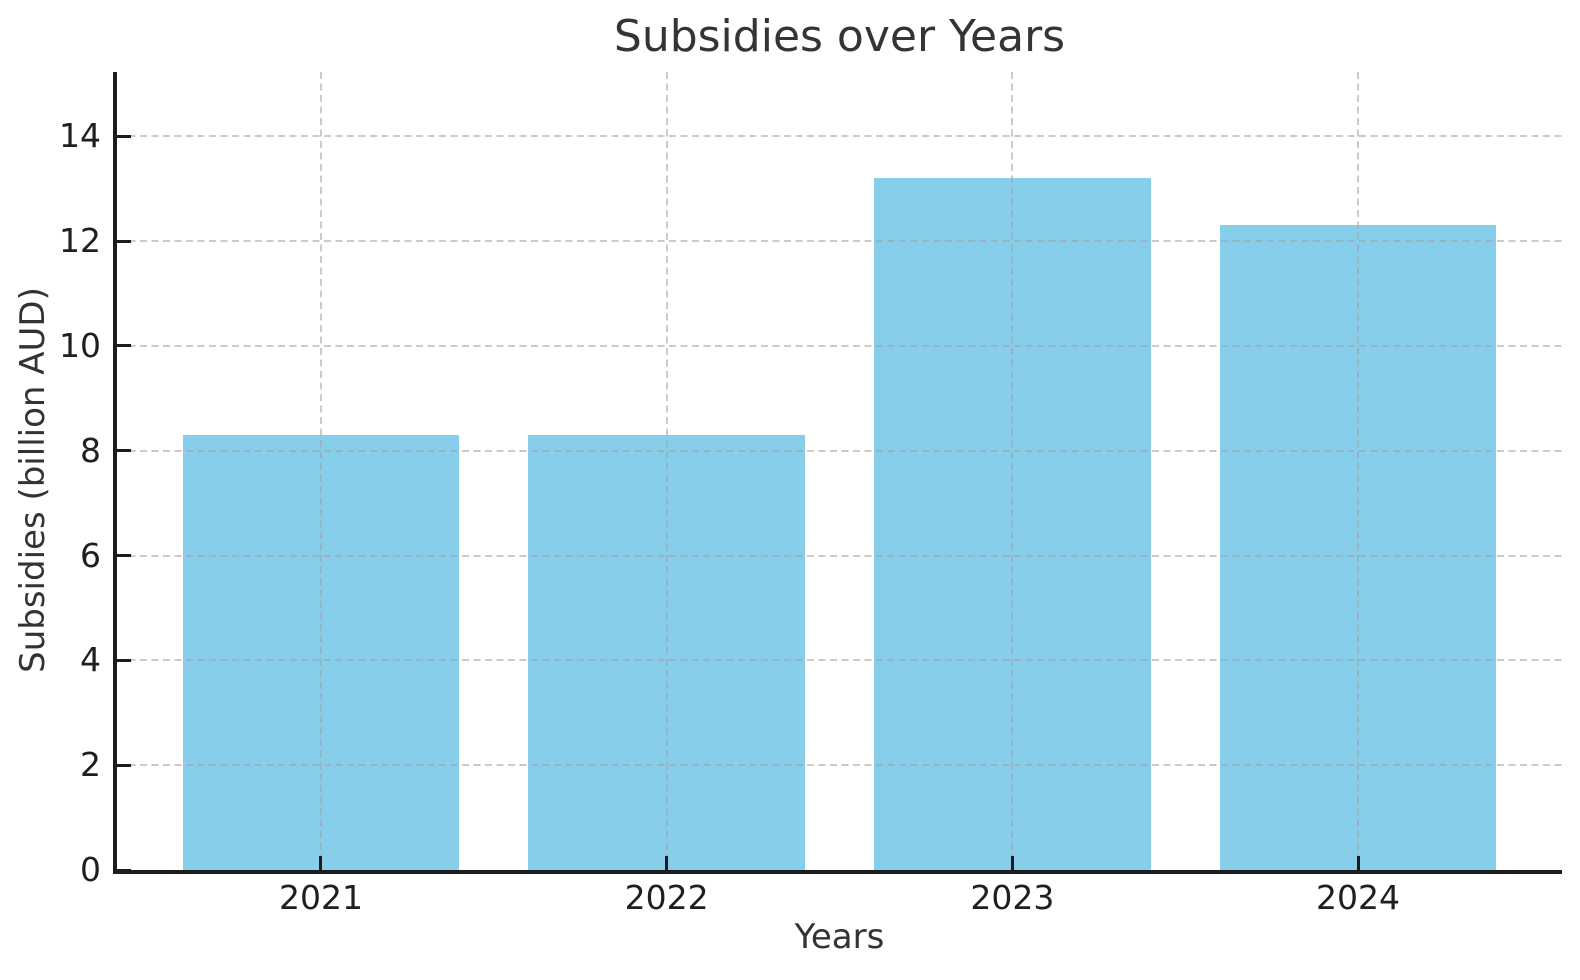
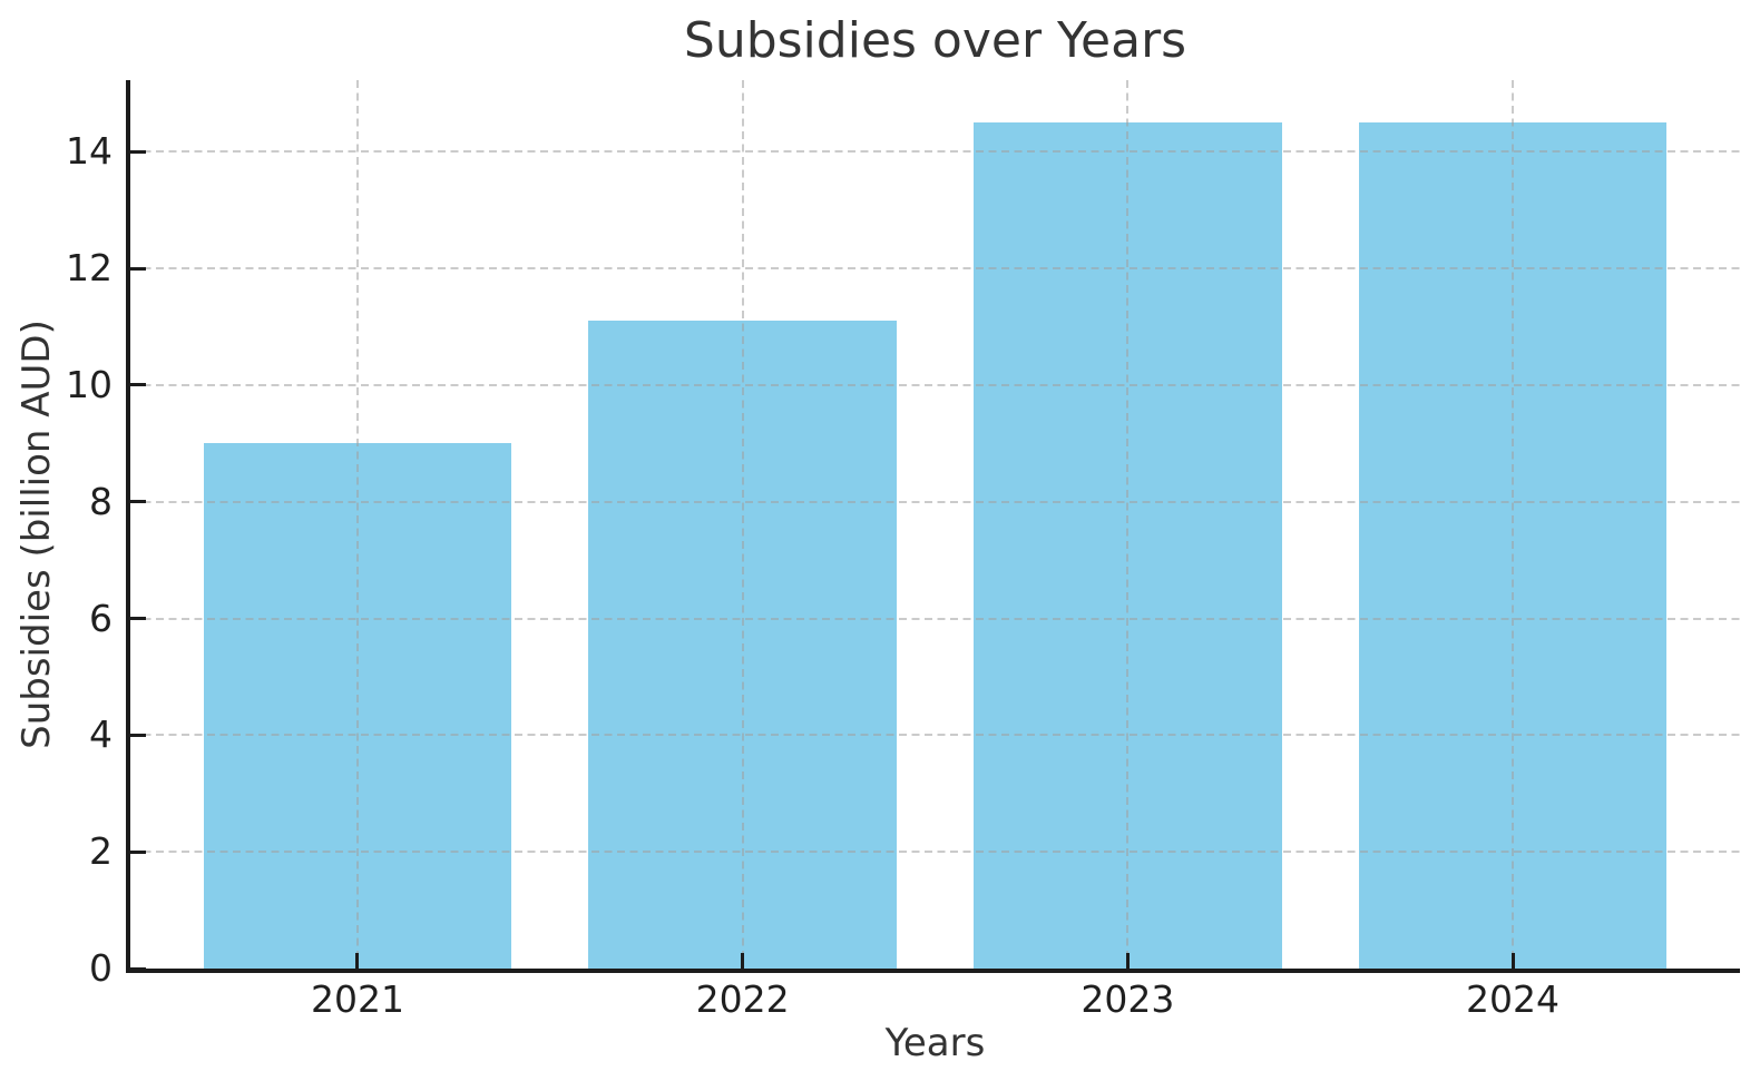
2021: 8.3 -> 9.0
2022: 8.3 -> 11.1
2023: 13.2 -> 14.5
2024: 12.3 -> 14.5
